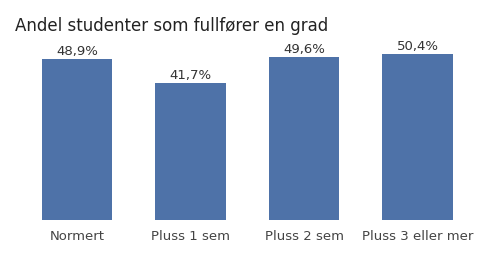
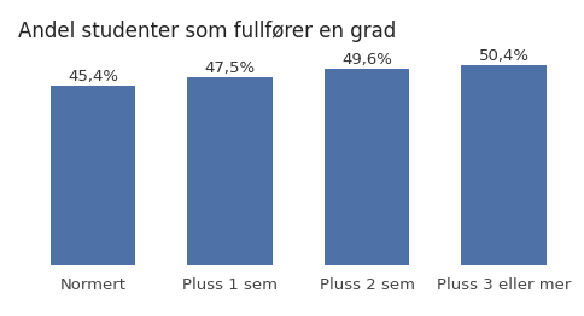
Normert: 48,9% -> 45,4%
Pluss 1 sem: 41,7% -> 47,5%
